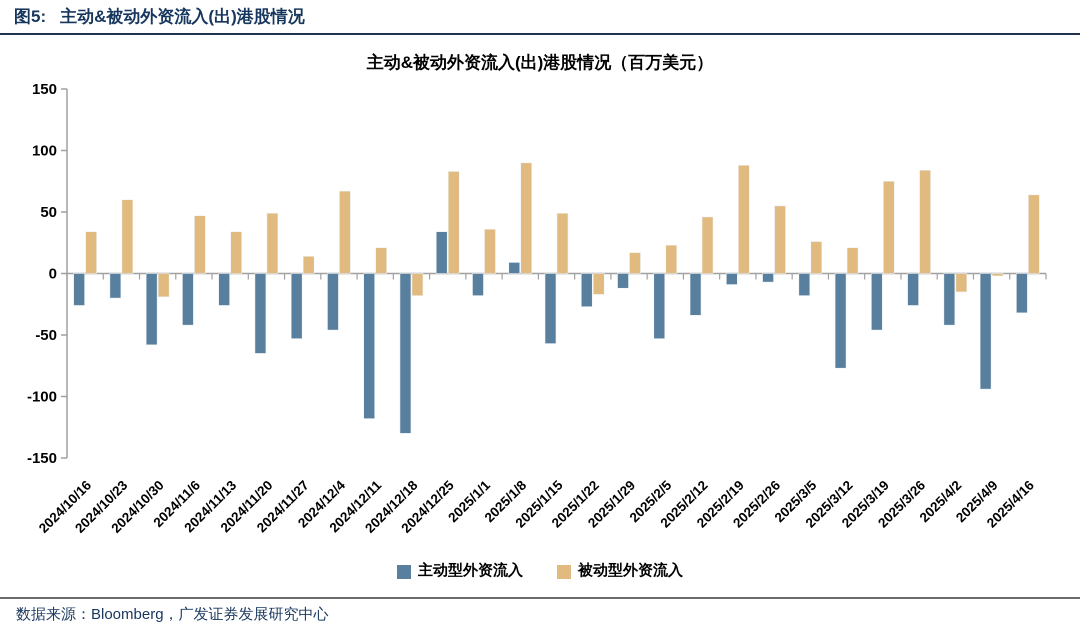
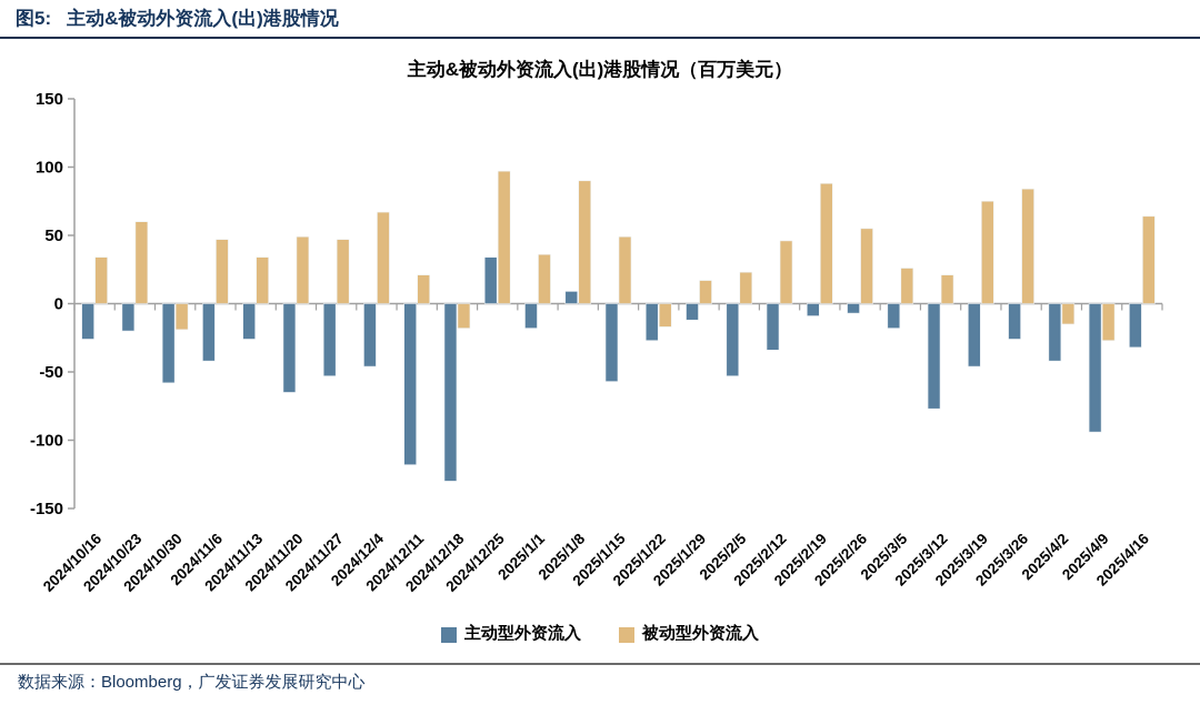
被动型外资流入/2024/11/27: 14 -> 47
被动型外资流入/2024/12/25: 83 -> 97
被动型外资流入/2025/4/9: -2 -> -27
